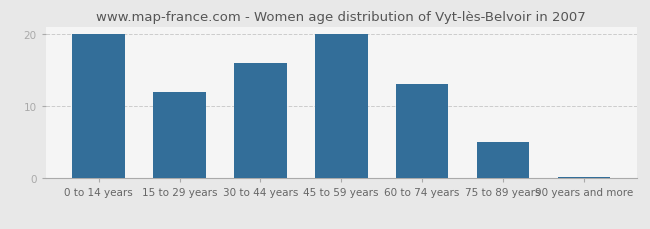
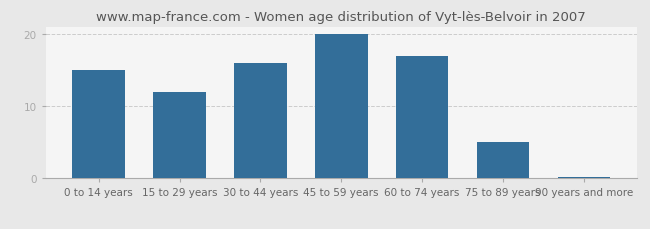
0 to 14 years: 20.0 -> 15.0
60 to 74 years: 13.0 -> 17.0
